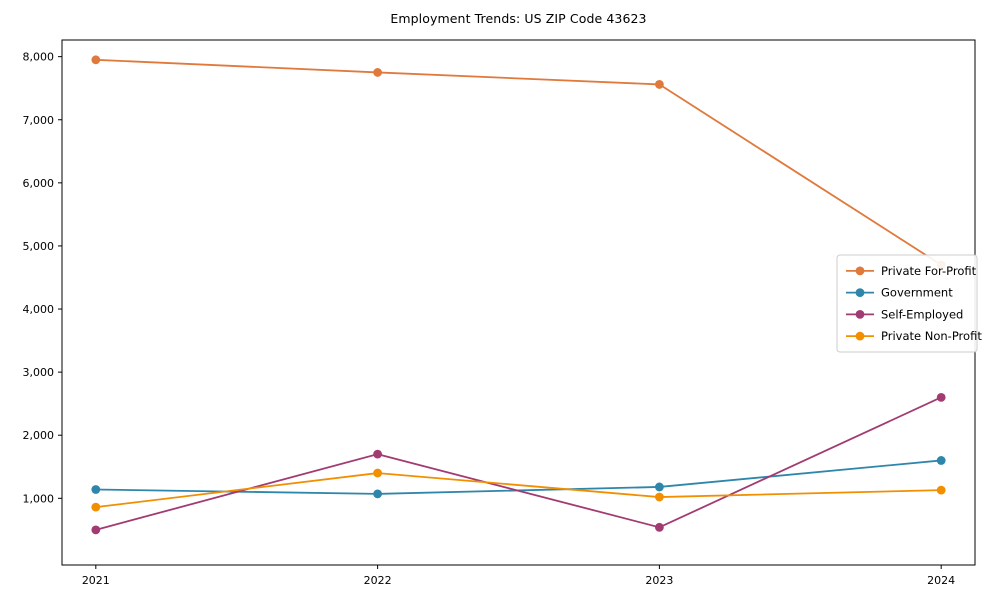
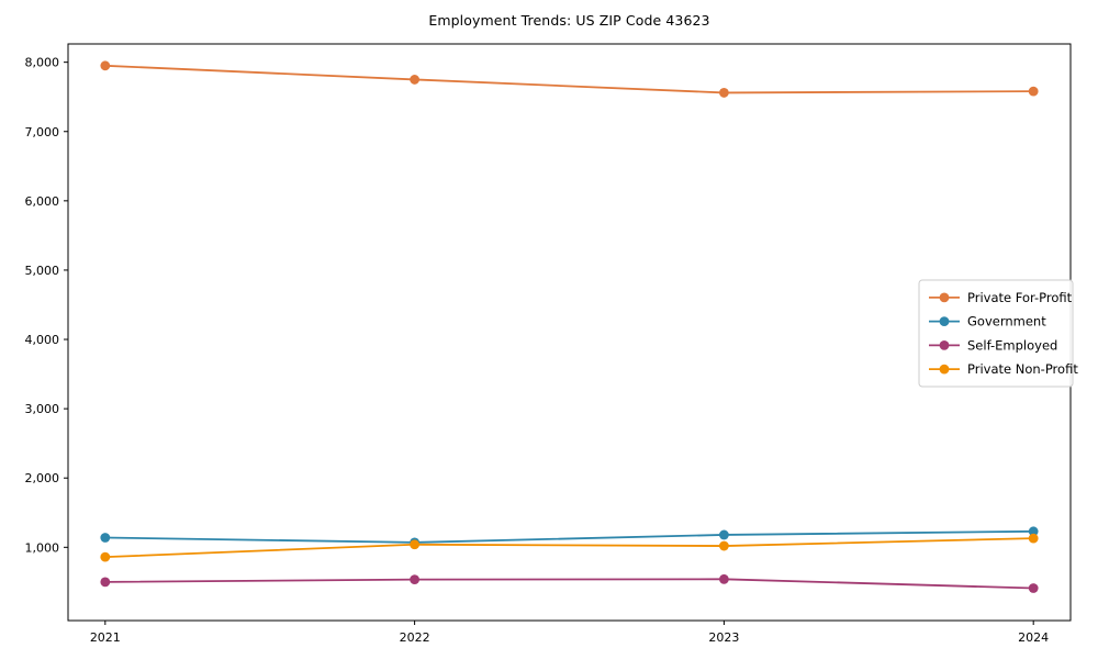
Self-Employed/2022: 1700 -> 500
Private Non-Profit/2022: 1400 -> 1000
Private For-Profit/2024: 4700 -> 7600
Government/2024: 1600 -> 1200
Self-Employed/2024: 2600 -> 400
